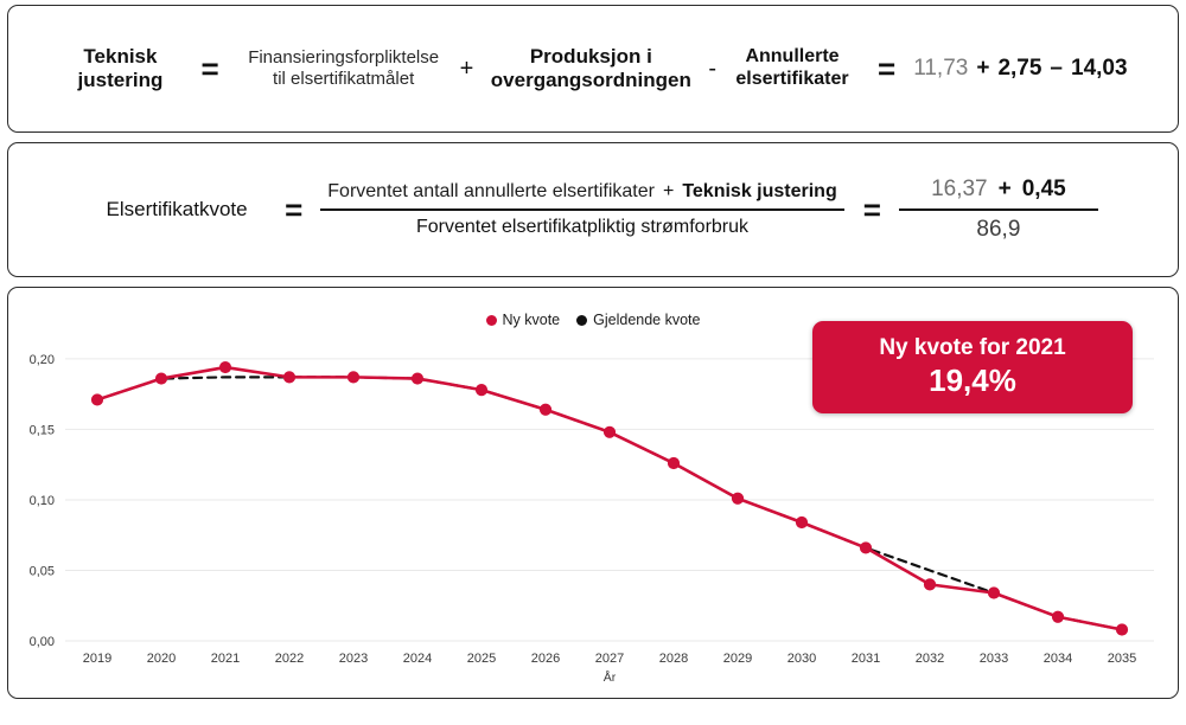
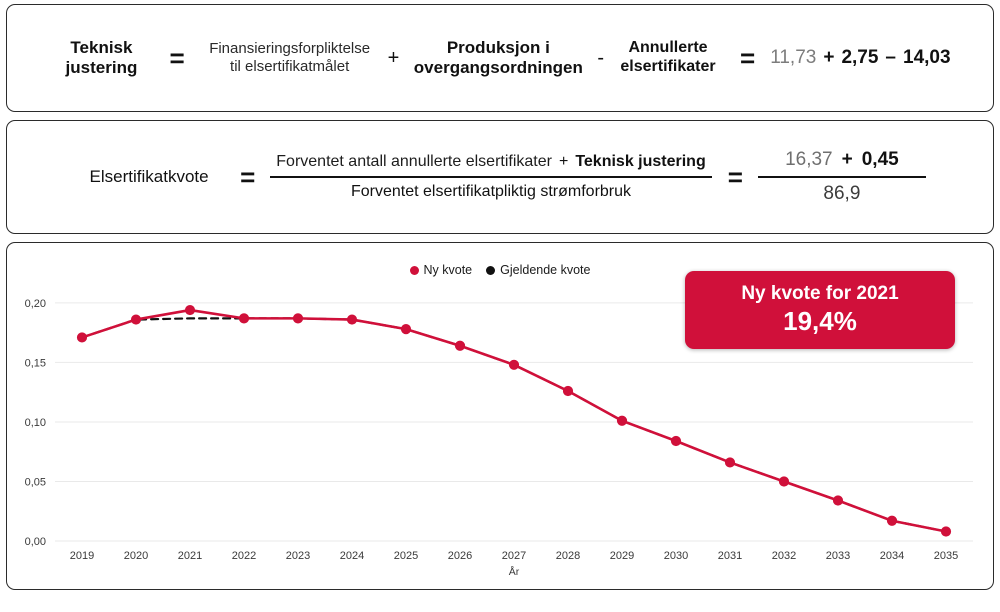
Ny kvote/2032: 0,04 -> 0,05
